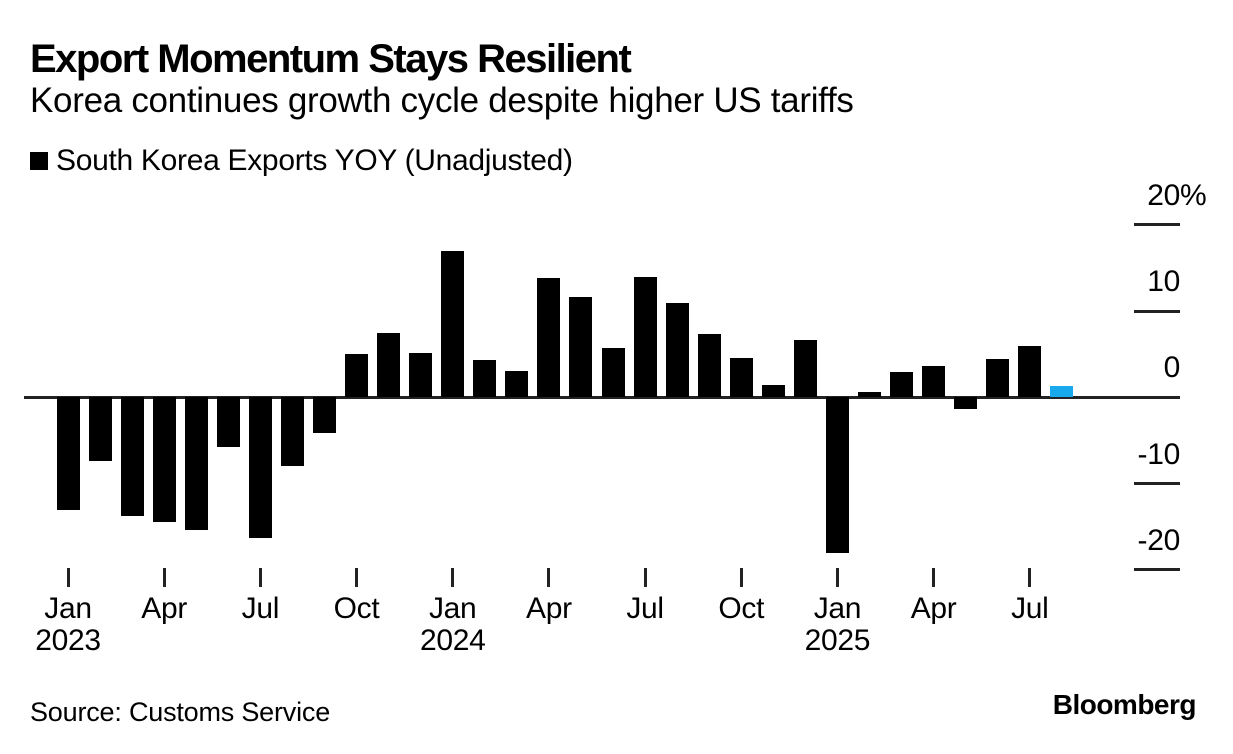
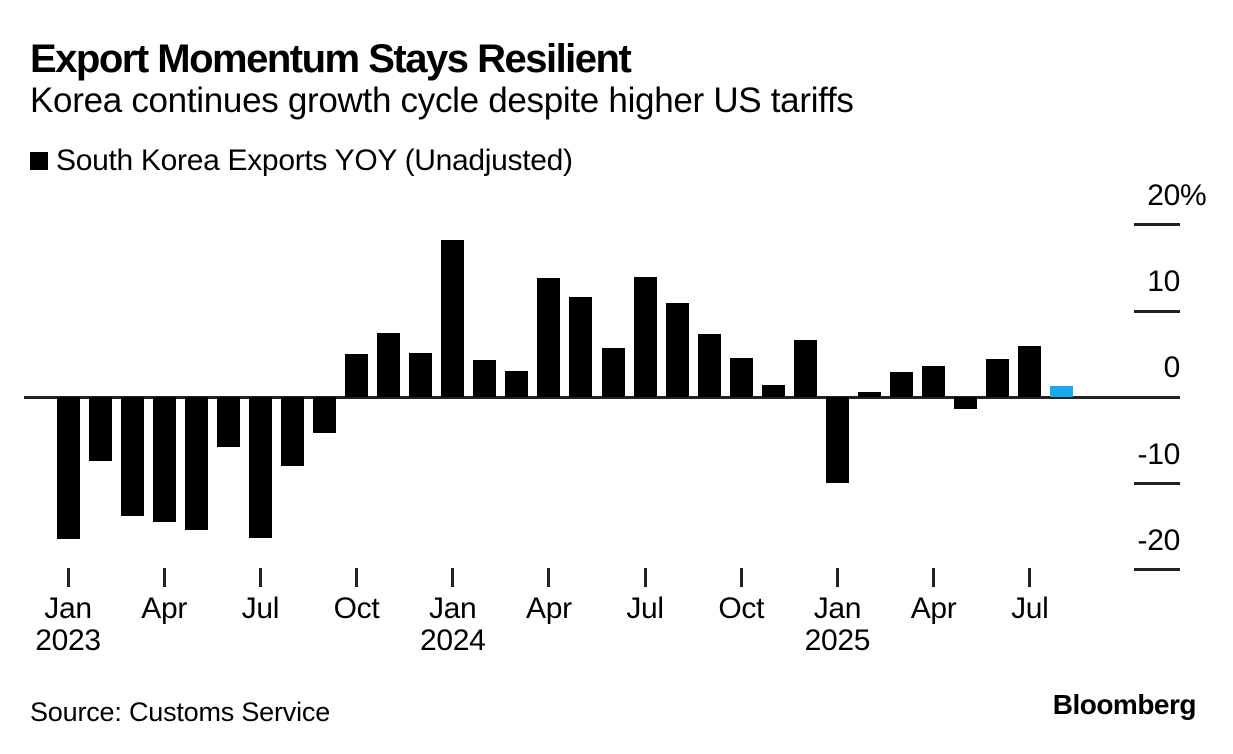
Jan 2023: -13 -> -16
Jan 2024: 17 -> 18
Jan 2025: -18 -> -10
